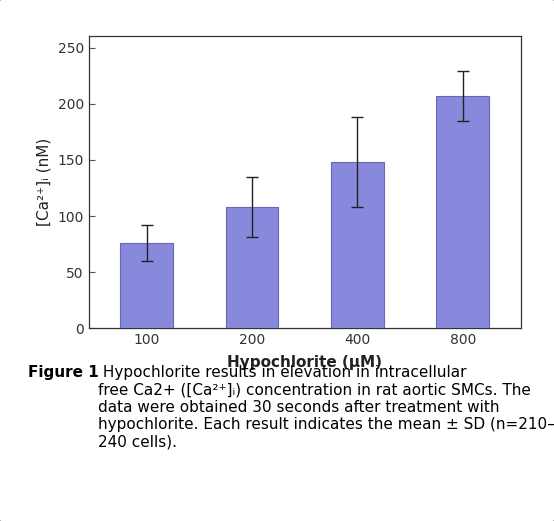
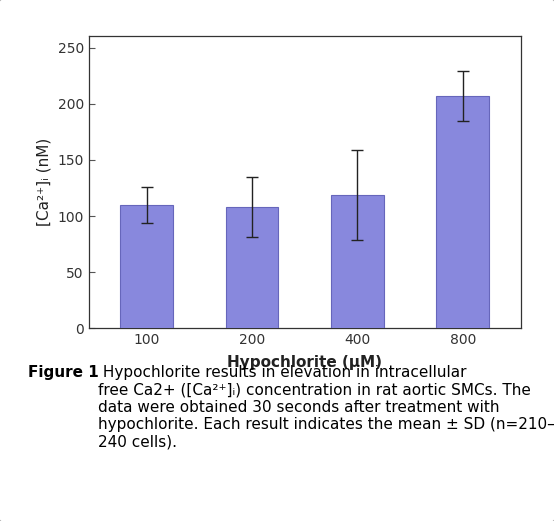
100: 76 -> 110
400: 148 -> 119
